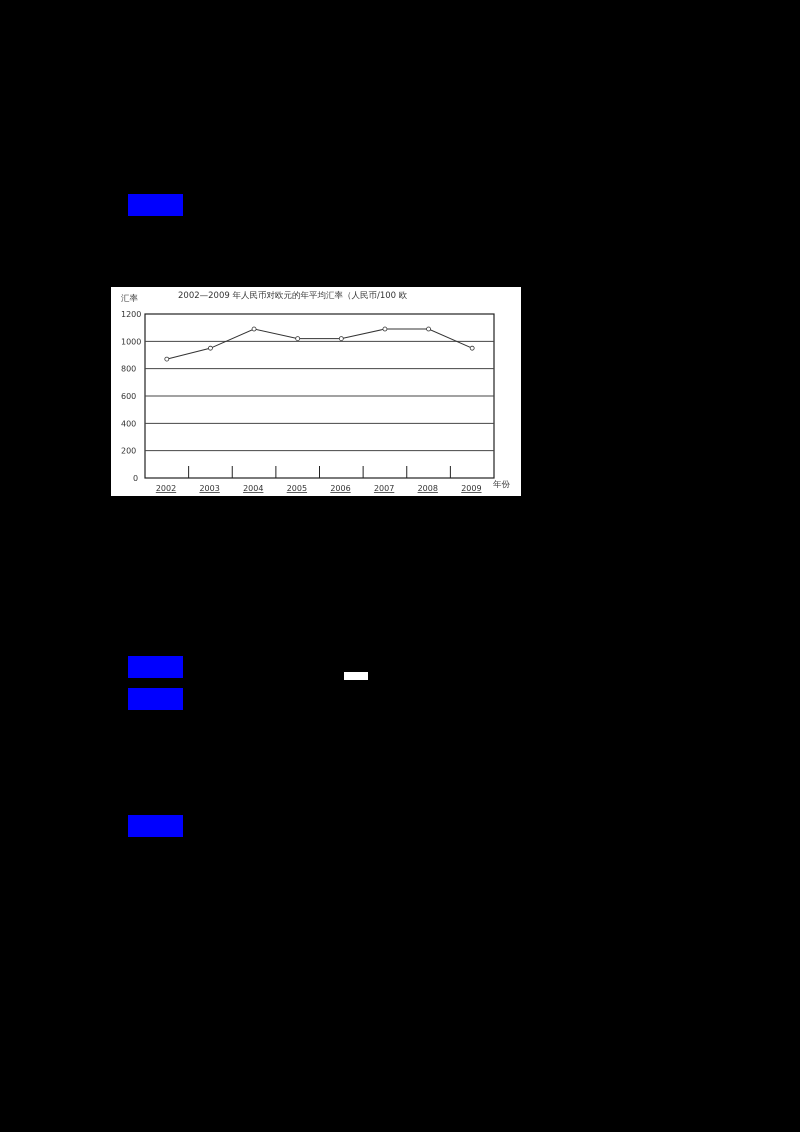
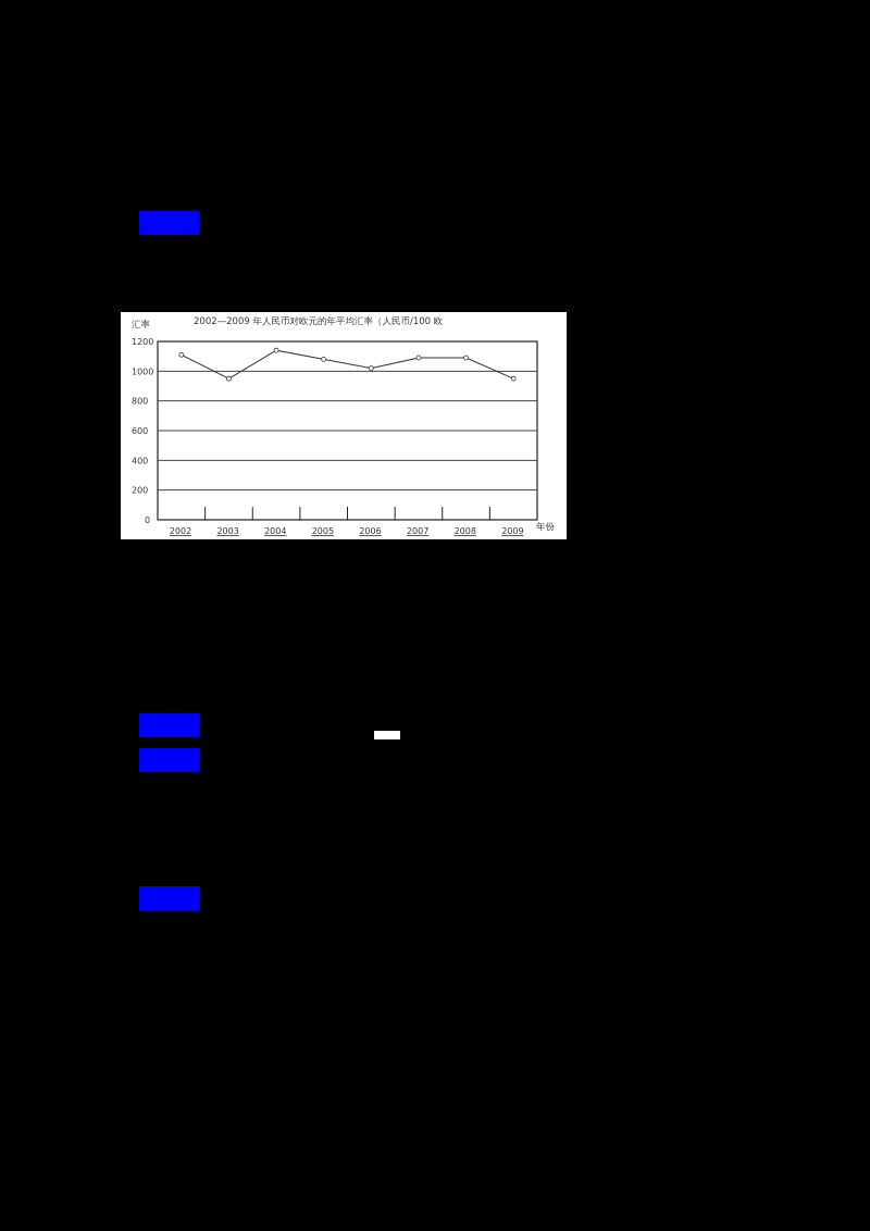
2002: 870 -> 1110
2004: 1090 -> 1140
2005: 1020 -> 1080
